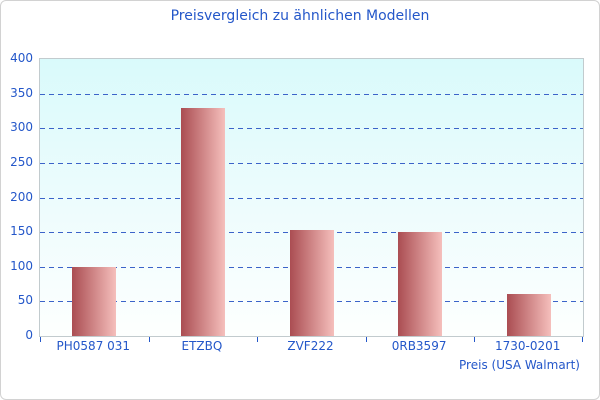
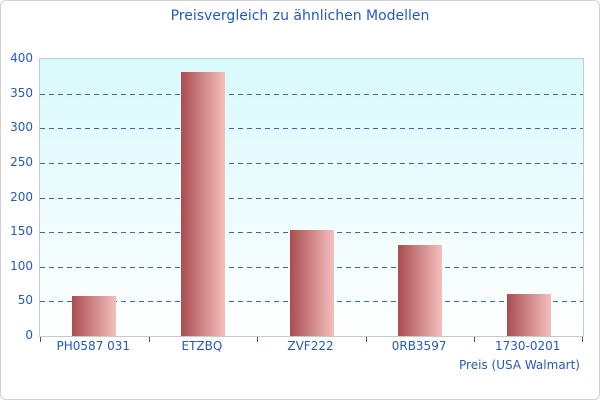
PH0587 031: 100 -> 60
ETZBQ: 330 -> 380
0RB3597: 150 -> 130
